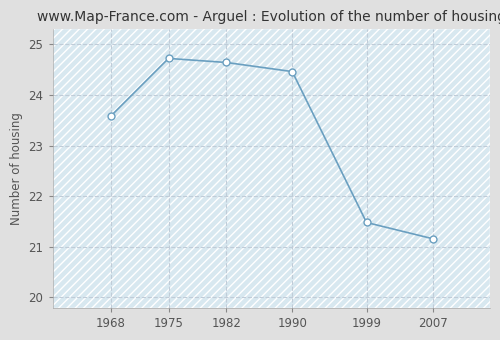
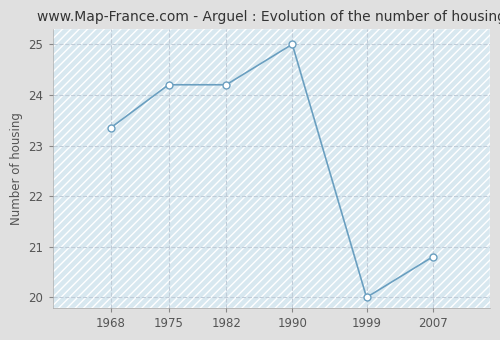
1968: 23.58 -> 23.35
1975: 24.72 -> 24.20
1982: 24.64 -> 24.20
1990: 24.46 -> 25.00
1999: 21.48 -> 20.00
2007: 21.16 -> 20.80
